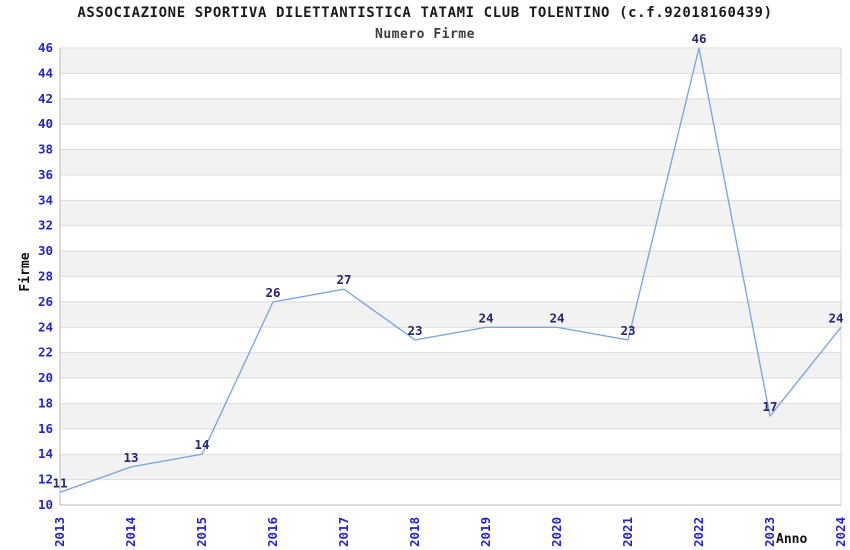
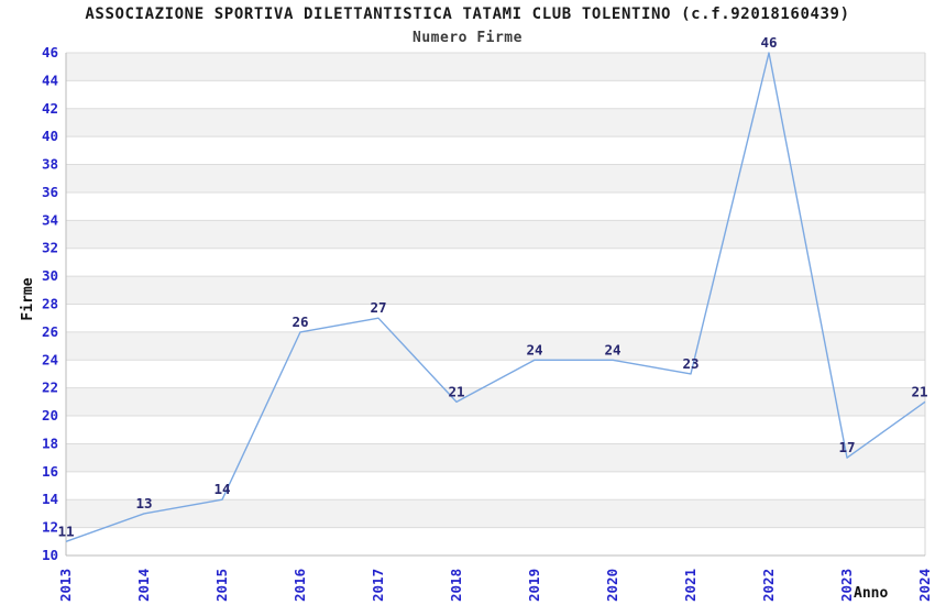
2018: 23 -> 21
2024: 24 -> 21
